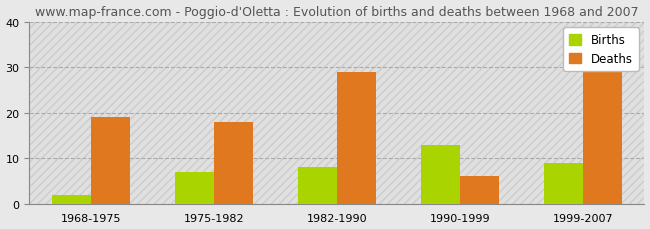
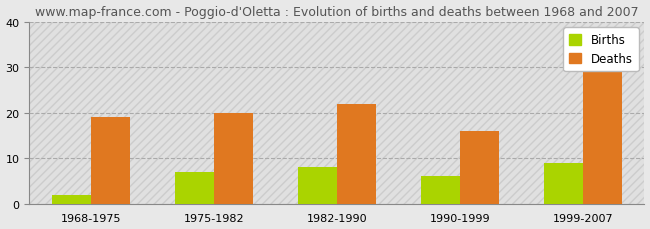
Deaths/1975-1982: 18 -> 20
Deaths/1982-1990: 29 -> 22
Births/1990-1999: 13 -> 6
Deaths/1990-1999: 6 -> 16
